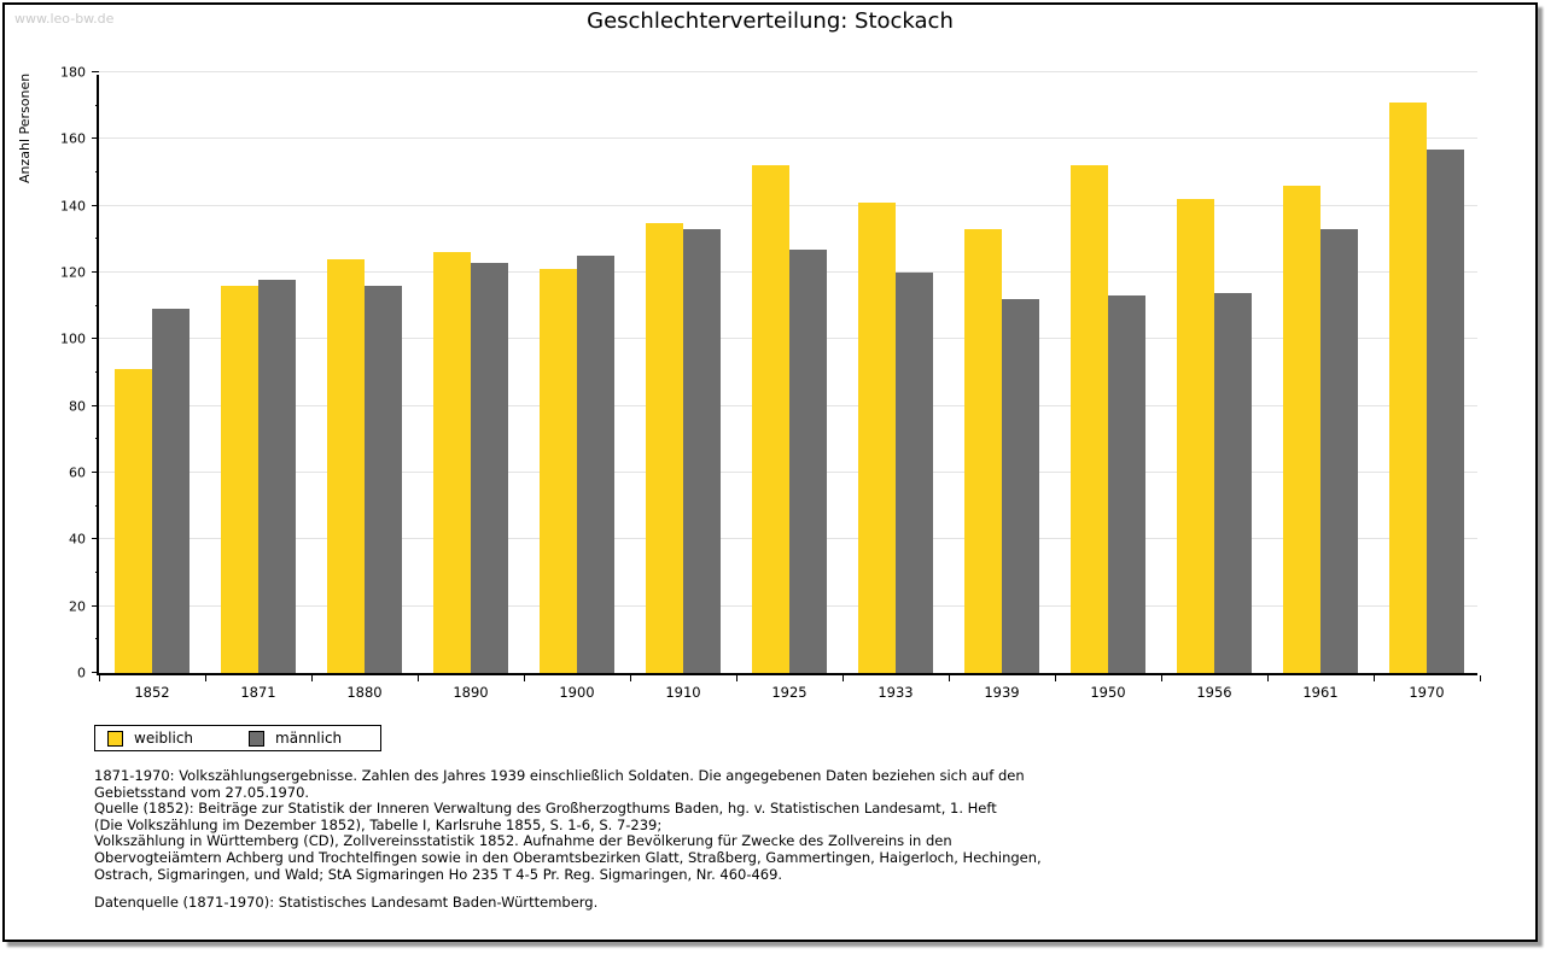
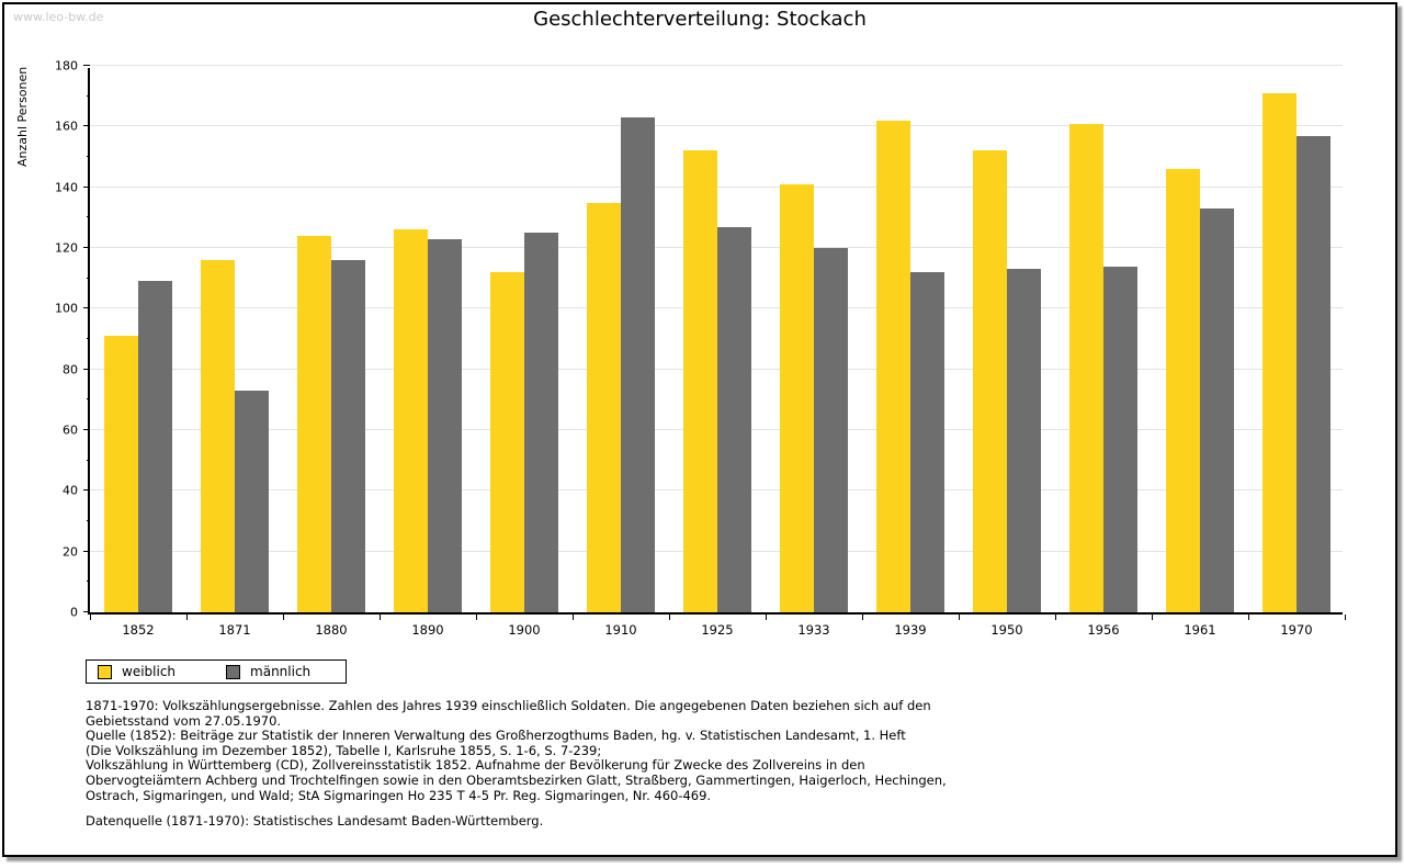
männlich/1871: 118 -> 73
weiblich/1900: 121 -> 112
männlich/1910: 133 -> 163
weiblich/1939: 133 -> 162
weiblich/1956: 142 -> 161
